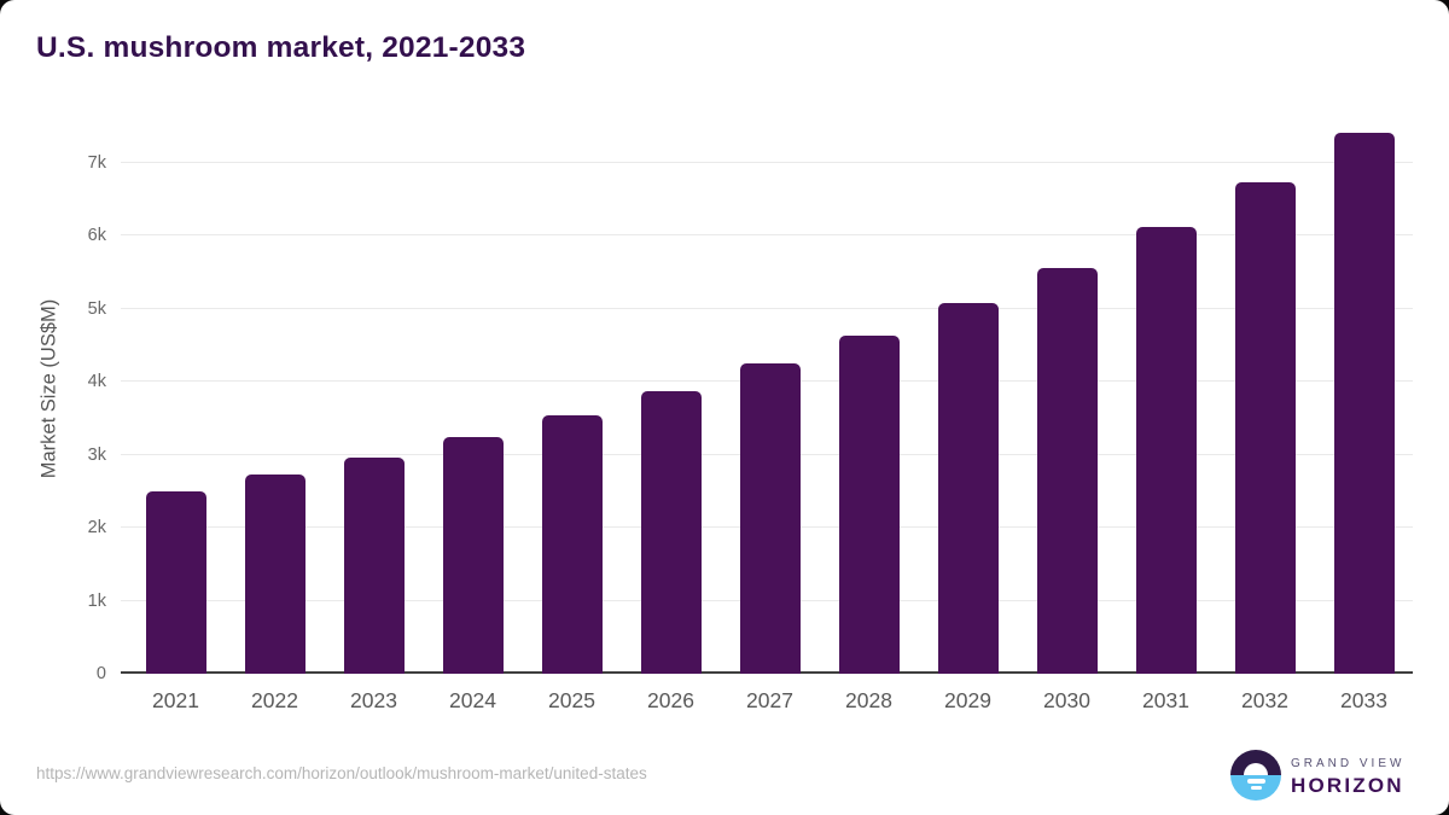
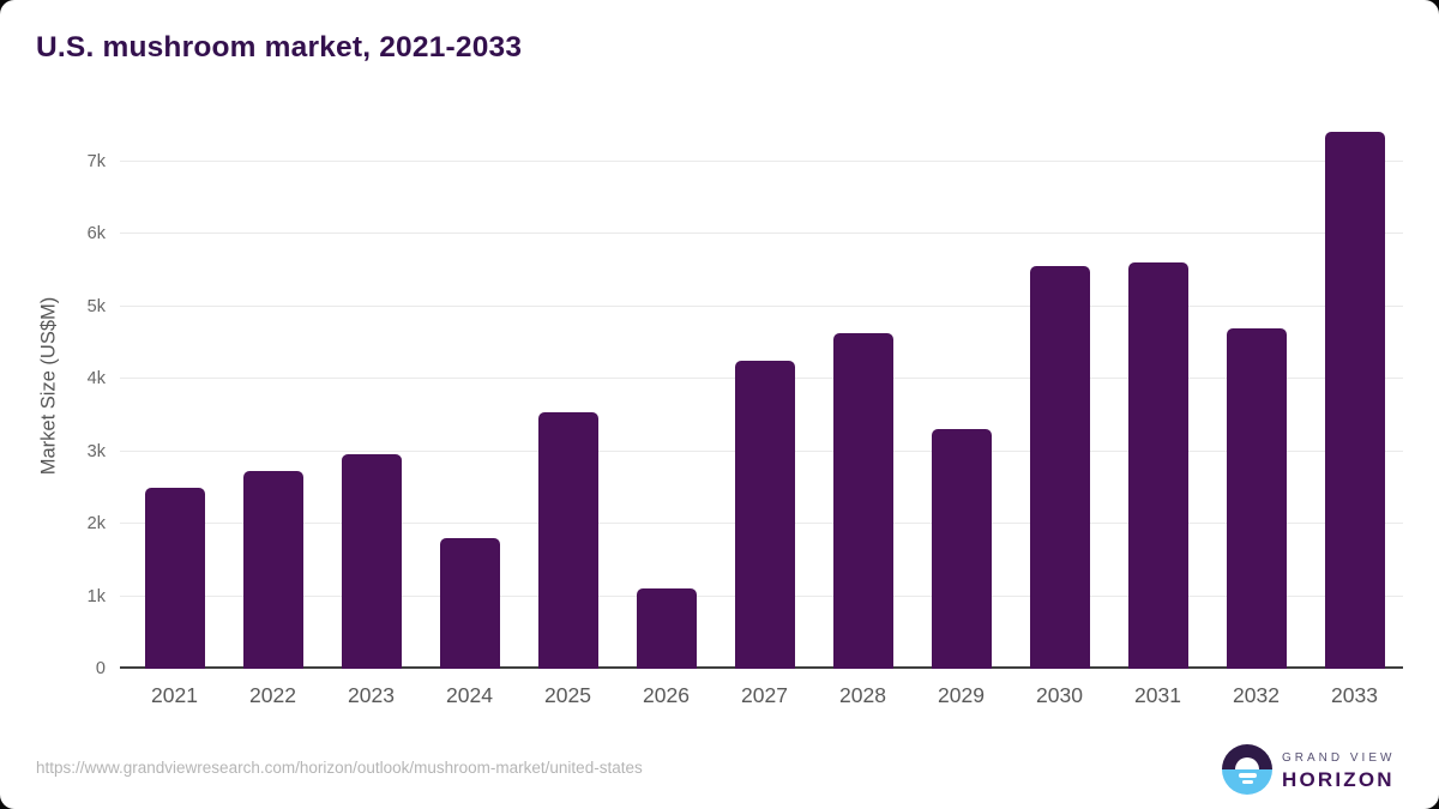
2024: 3.2k -> 1.8k
2026: 3.9k -> 1.1k
2029: 5.1k -> 3.3k
2031: 6.1k -> 5.6k
2032: 6.7k -> 4.7k
